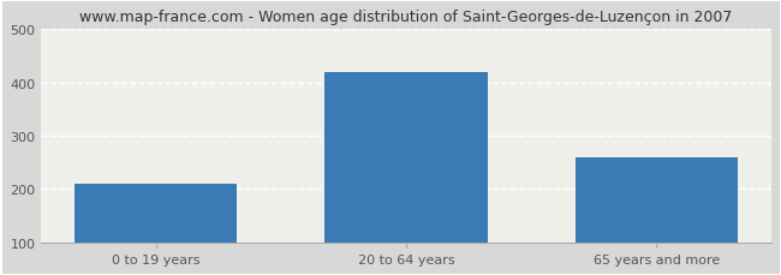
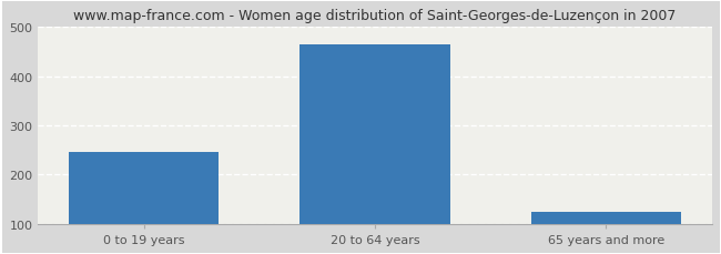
0 to 19 years: 210 -> 245
20 to 64 years: 420 -> 465
65 years and more: 260 -> 125
